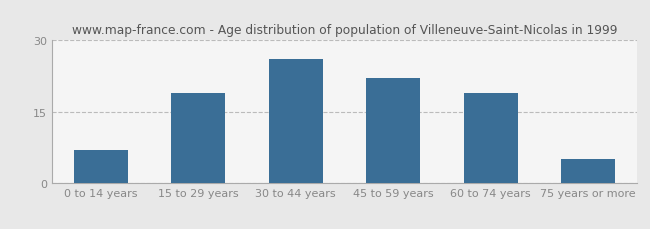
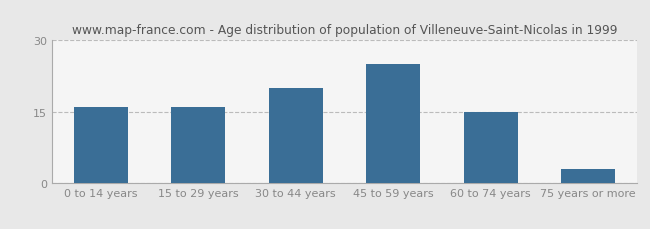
0 to 14 years: 7 -> 16
15 to 29 years: 19 -> 16
30 to 44 years: 26 -> 20
45 to 59 years: 22 -> 25
60 to 74 years: 19 -> 15
75 years or more: 5 -> 3
